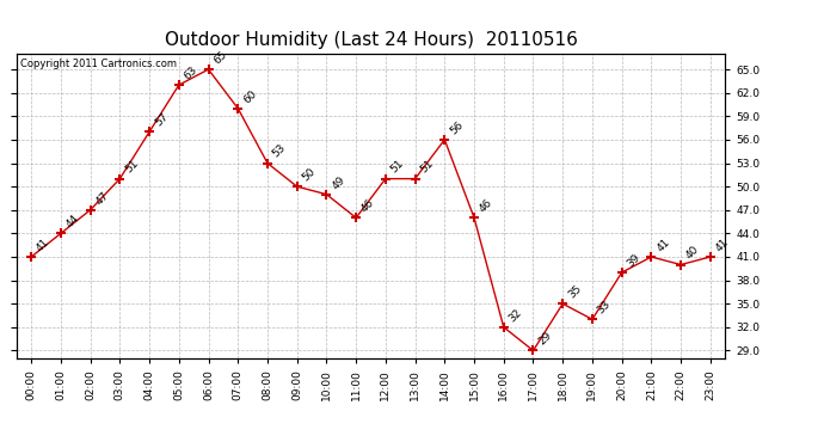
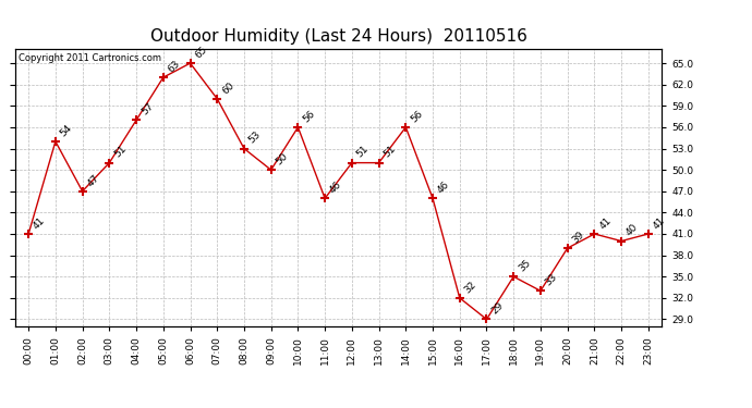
01:00: 44 -> 54
10:00: 49 -> 56
